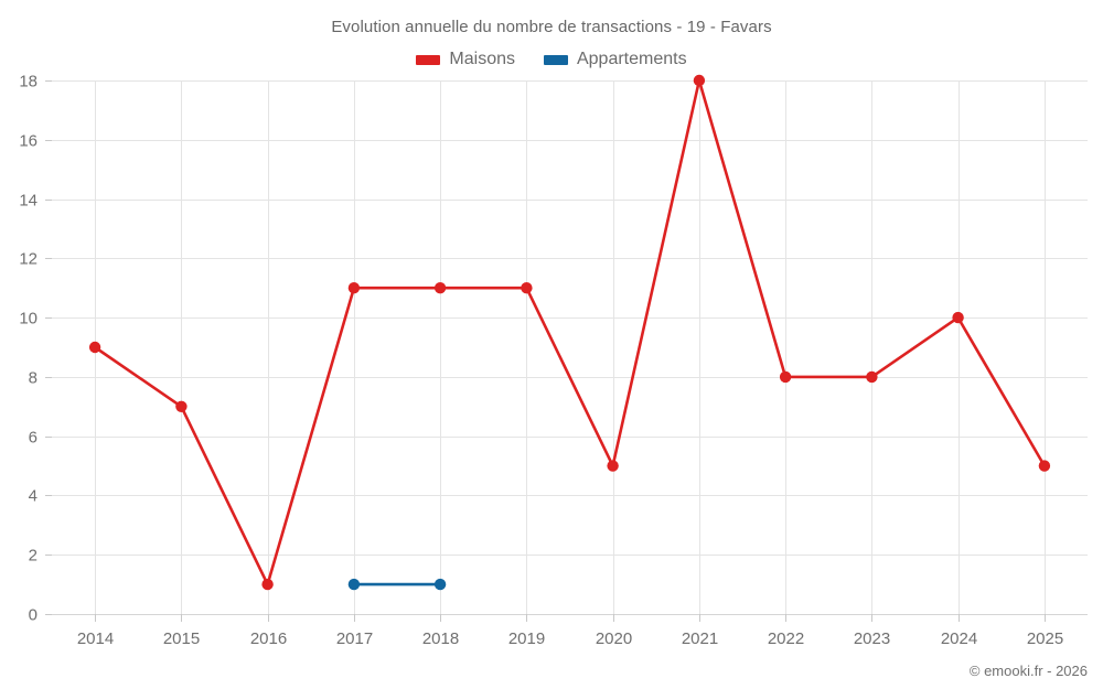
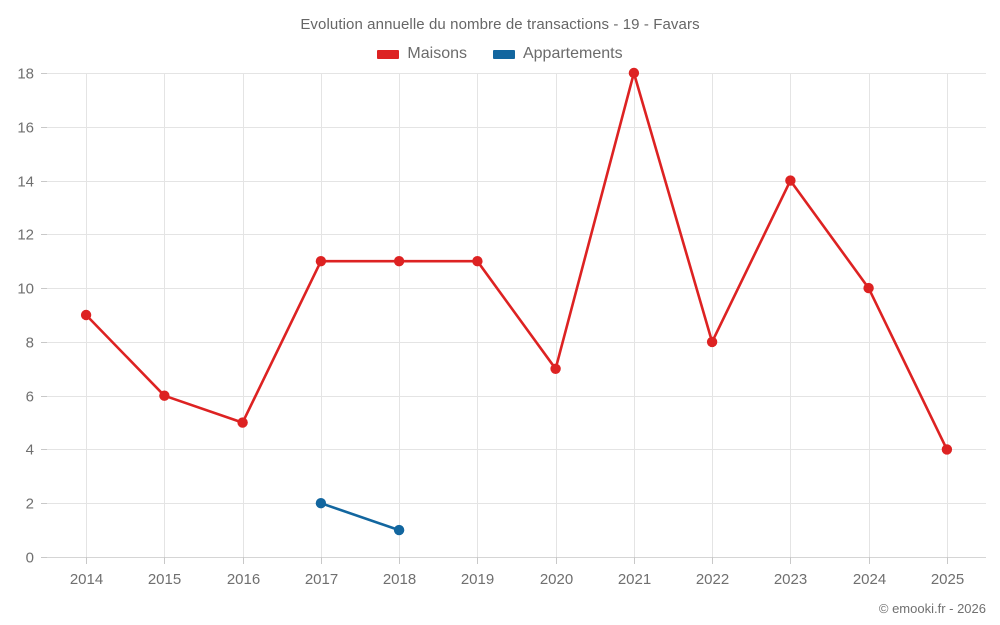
Maisons/2015: 7 -> 6
Maisons/2016: 1 -> 5
Appartements/2017: 1 -> 2
Maisons/2020: 5 -> 7
Maisons/2023: 8 -> 14
Maisons/2025: 5 -> 4
